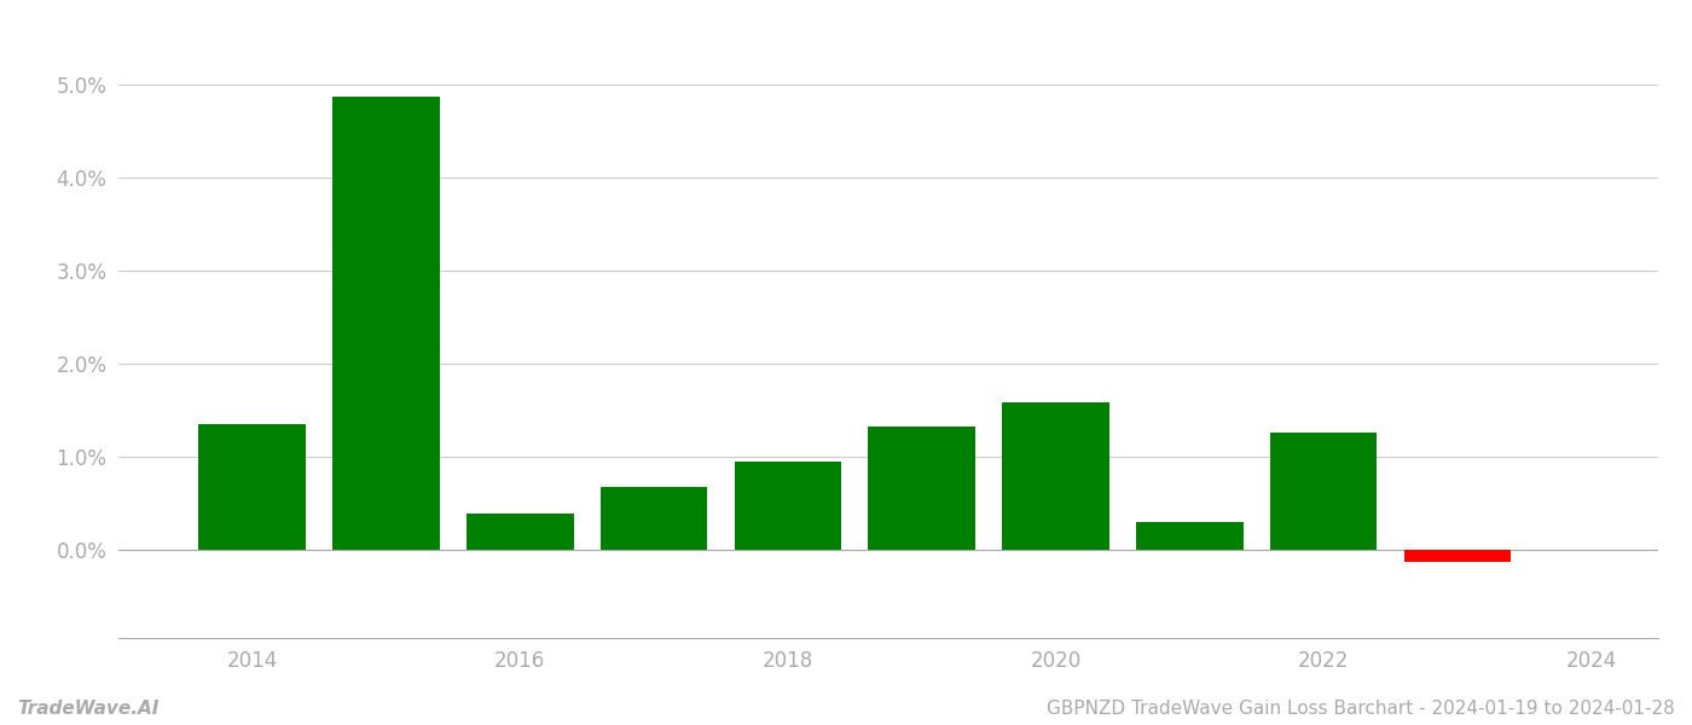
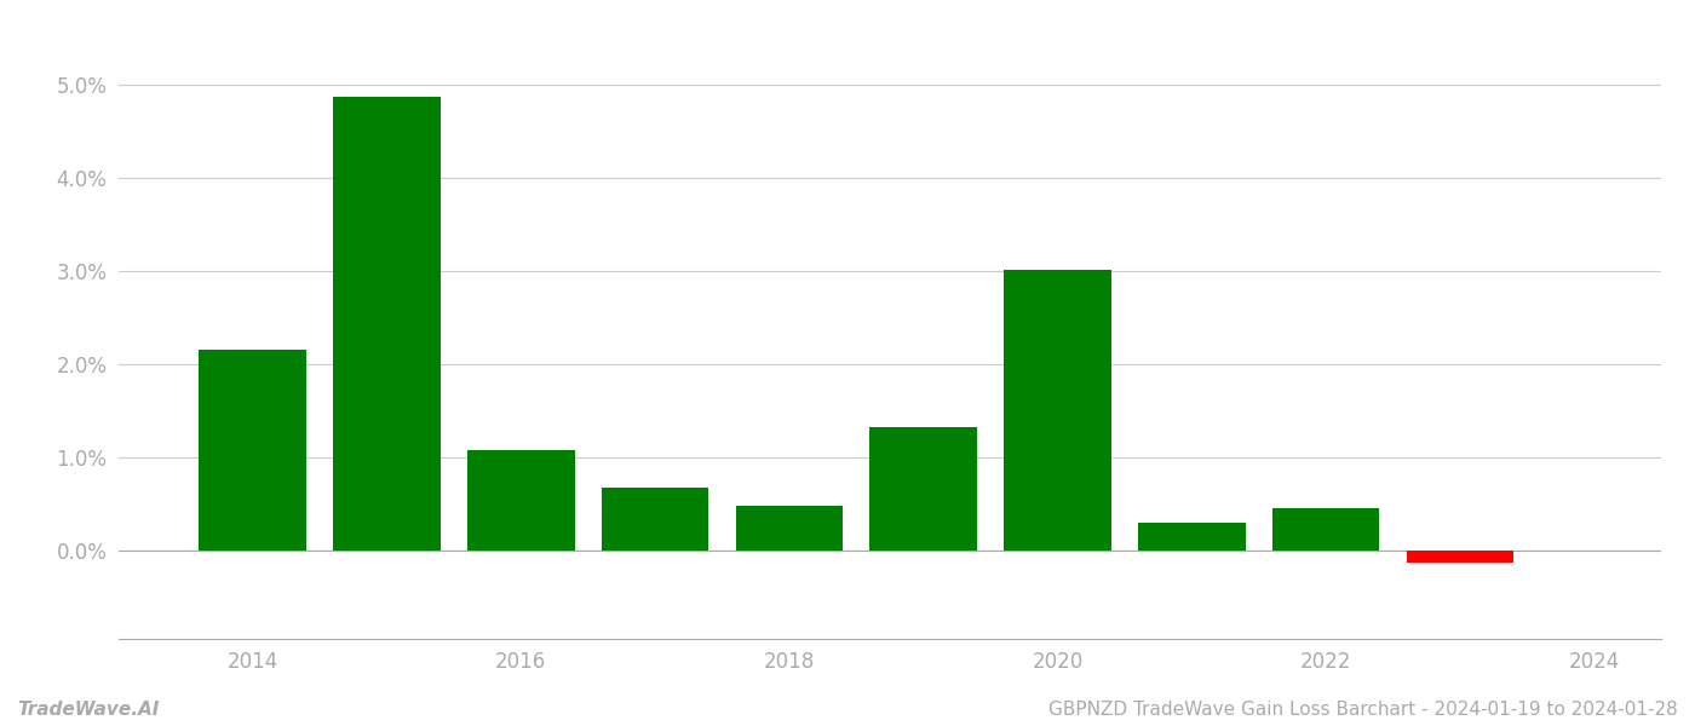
2014: 1.35% -> 2.16%
2016: 0.40% -> 1.08%
2018: 0.95% -> 0.48%
2020: 1.58% -> 3.02%
2022: 1.26% -> 0.46%
